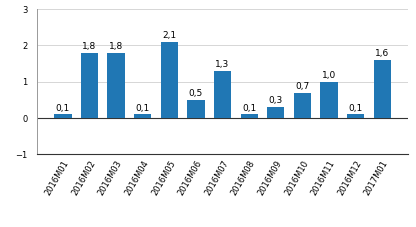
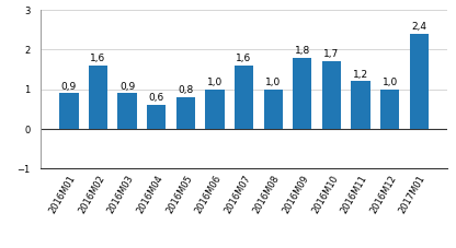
2016M01: 0,1 -> 0,9
2016M02: 1,8 -> 1,6
2016M03: 1,8 -> 0,9
2016M04: 0,1 -> 0,6
2016M05: 2,1 -> 0,8
2016M06: 0,5 -> 1,0
2016M07: 1,3 -> 1,6
2016M08: 0,1 -> 1,0
2016M09: 0,3 -> 1,8
2016M10: 0,7 -> 1,7
2016M11: 1,0 -> 1,2
2016M12: 0,1 -> 1,0
2017M01: 1,6 -> 2,4
